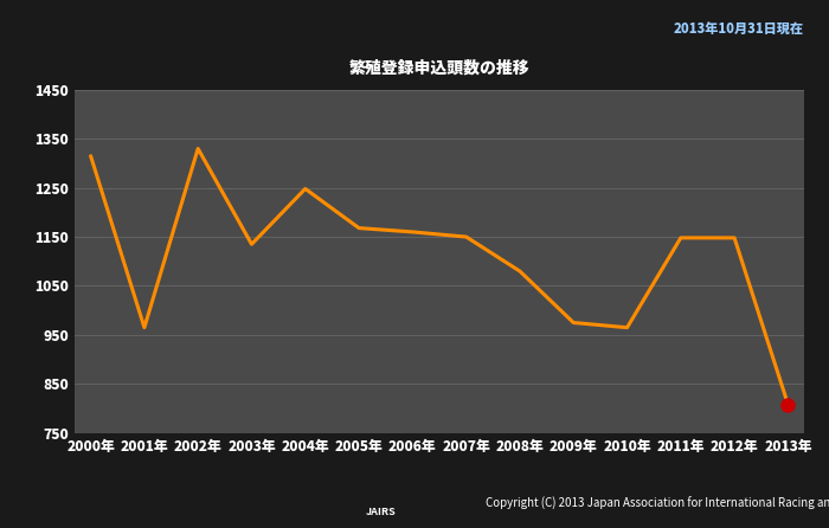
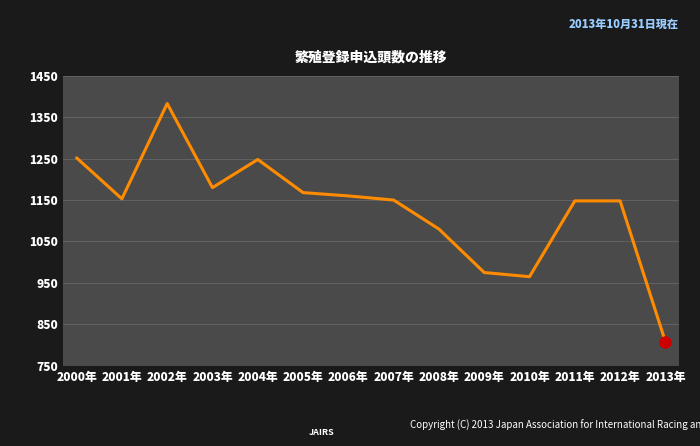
2000年: 1315 -> 1252
2001年: 965 -> 1153
2002年: 1330 -> 1383
2003年: 1135 -> 1180
